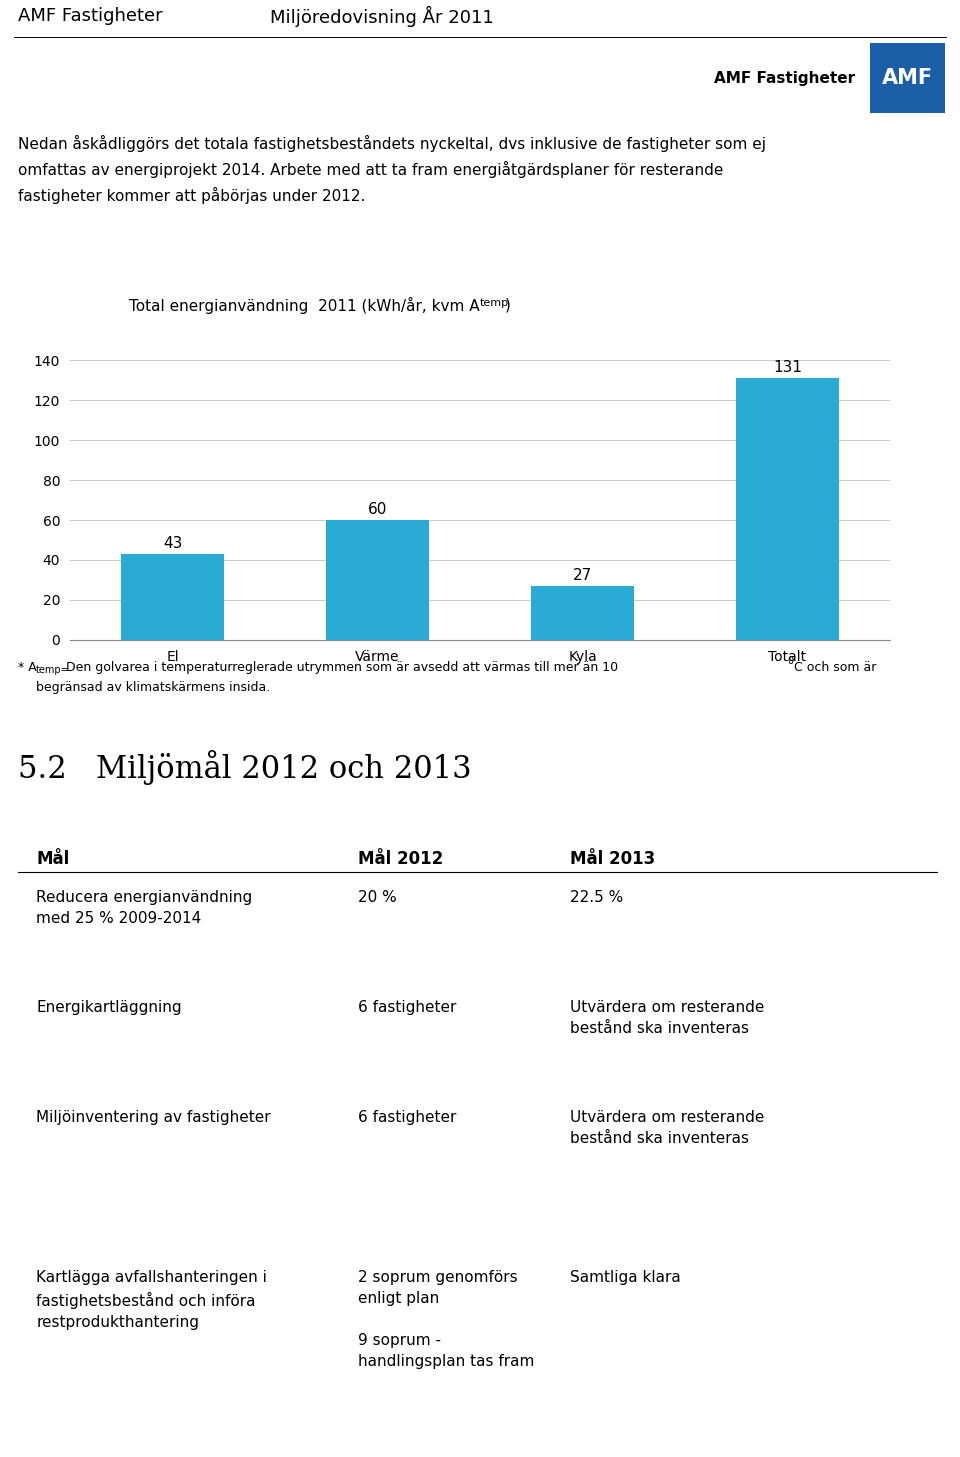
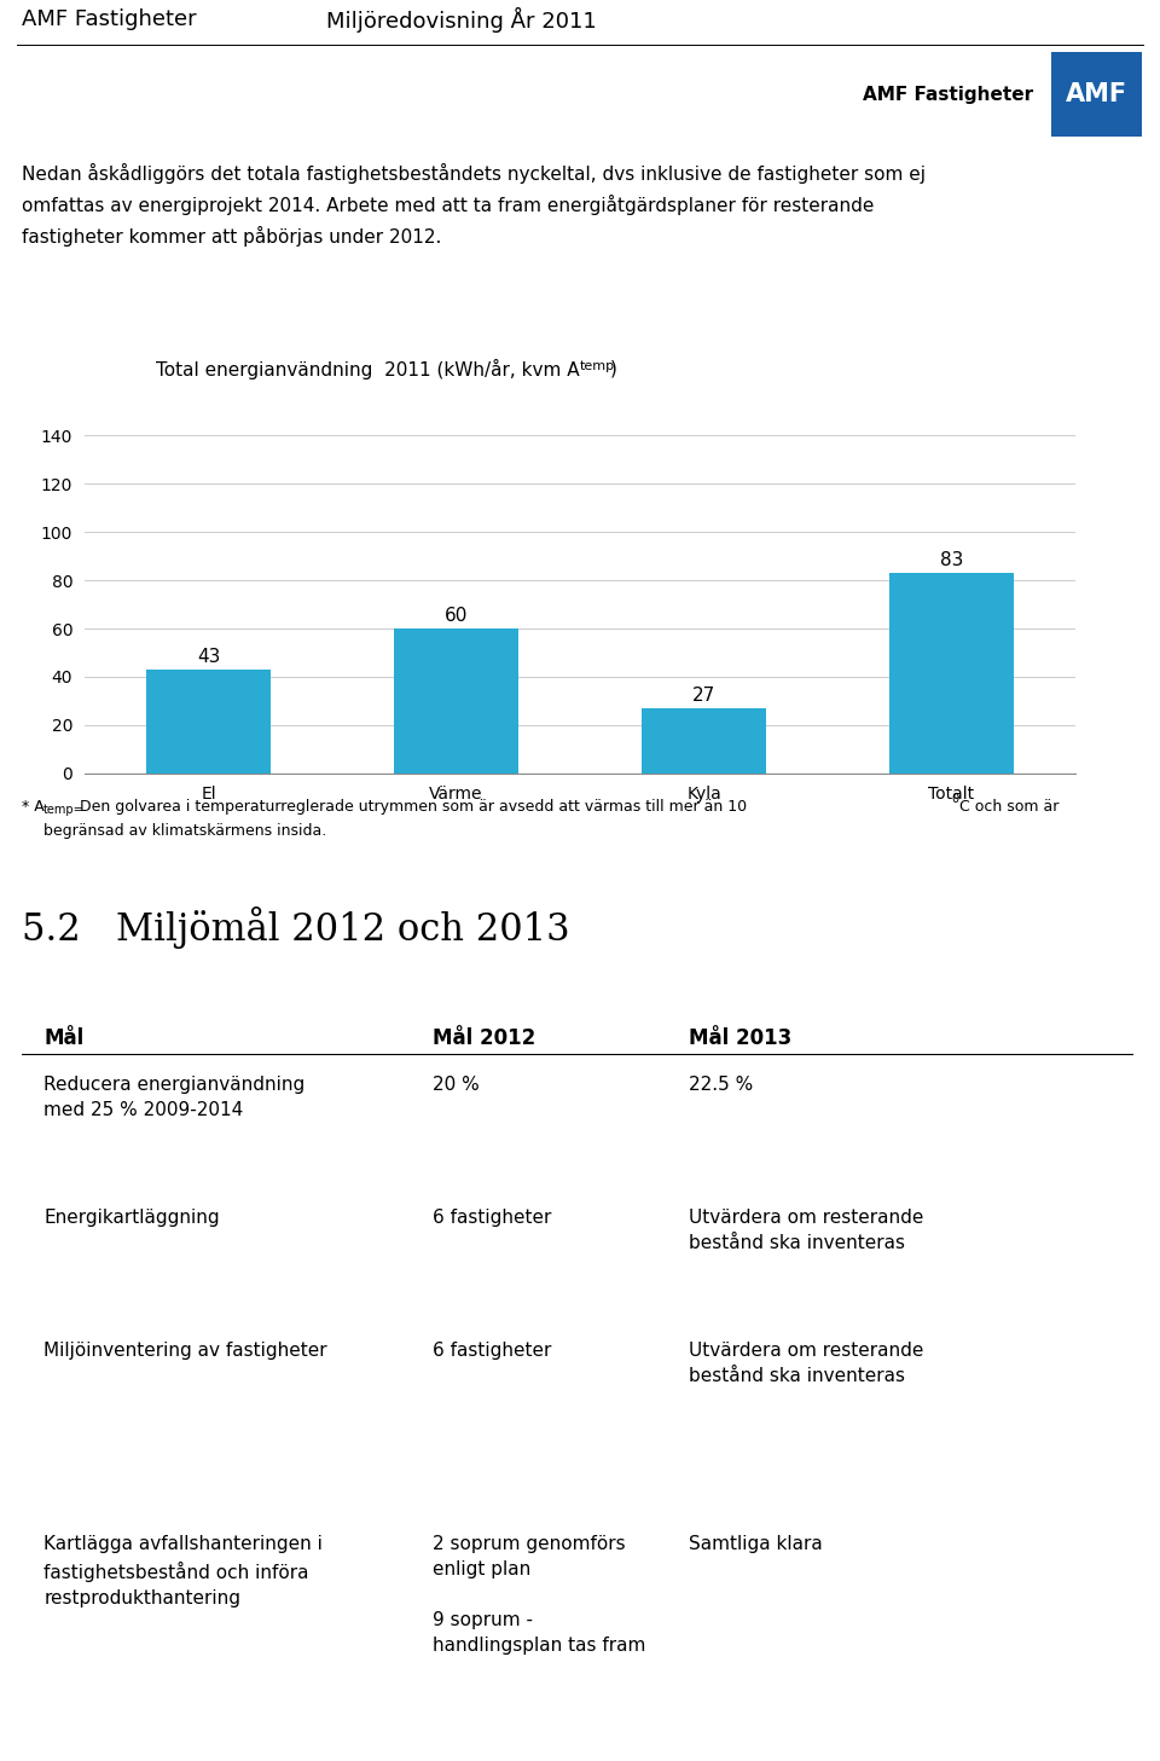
Totalt: 131 -> 83
